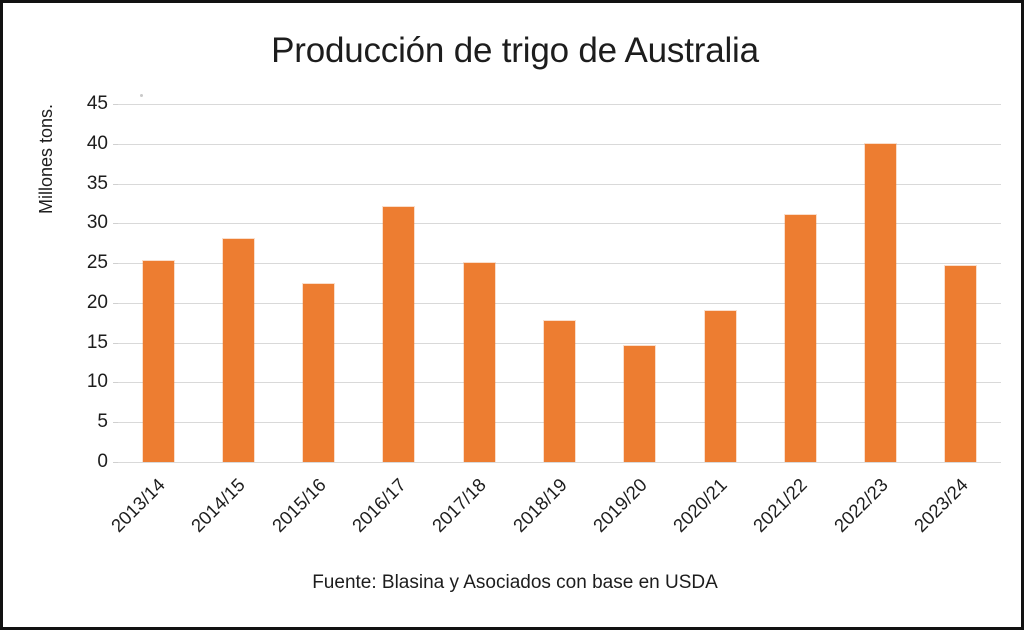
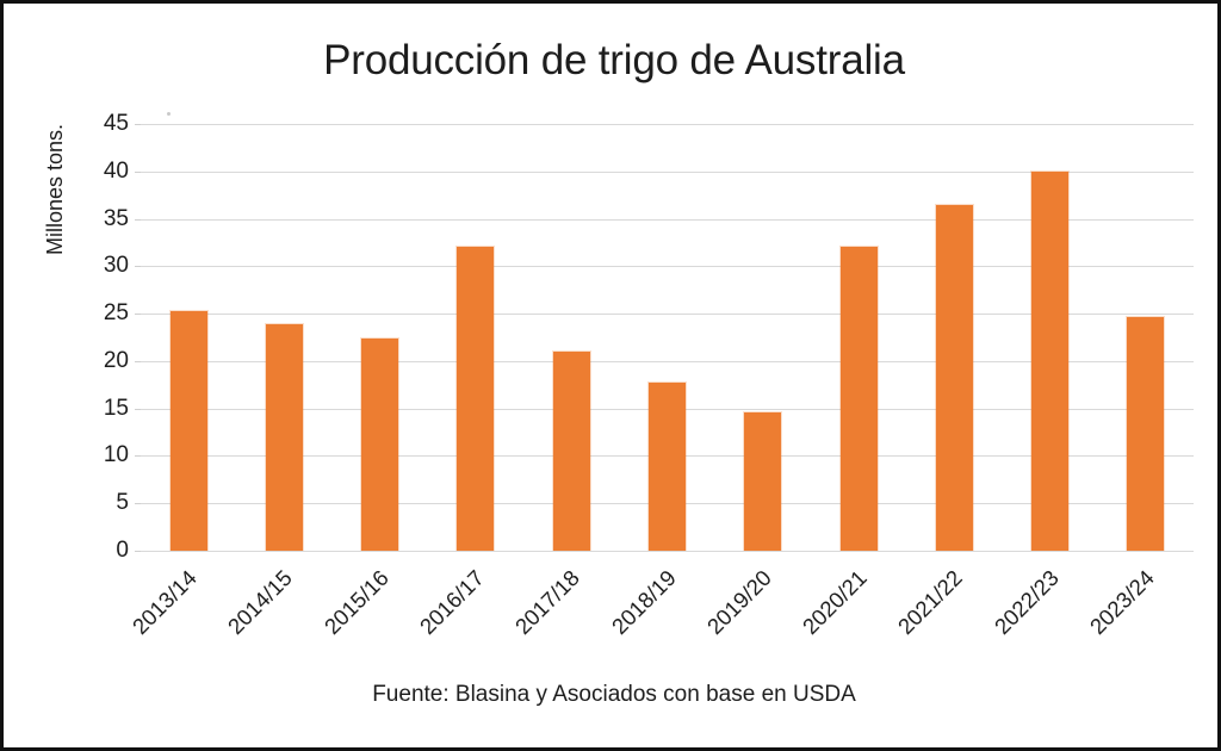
2014/15: 28 -> 24
2017/18: 25 -> 21
2020/21: 19 -> 32
2021/22: 31 -> 36
